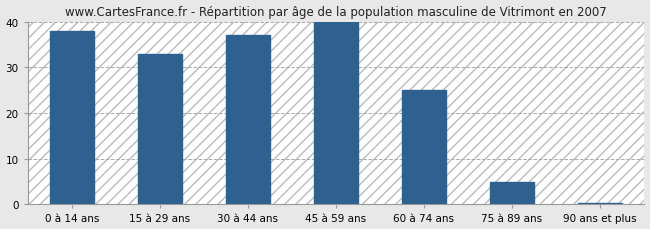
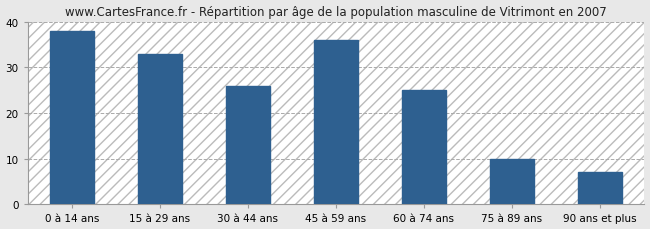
30 à 44 ans: 37.0 -> 26.0
45 à 59 ans: 40.0 -> 36.0
75 à 89 ans: 5.0 -> 10.0
90 ans et plus: 0.3 -> 7.0
